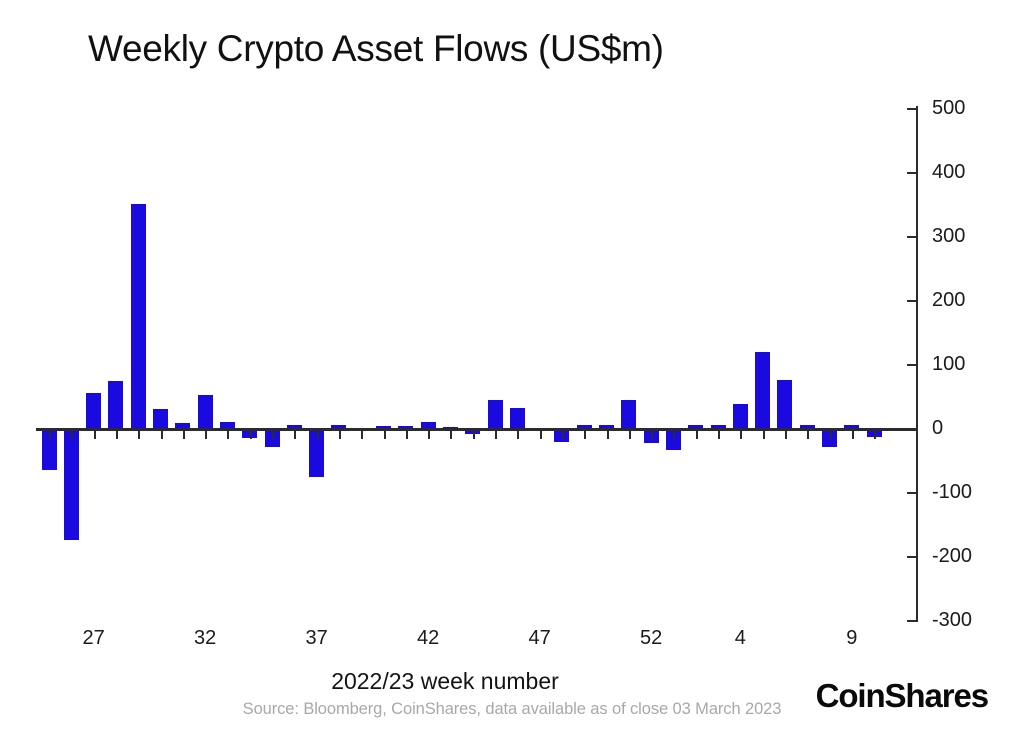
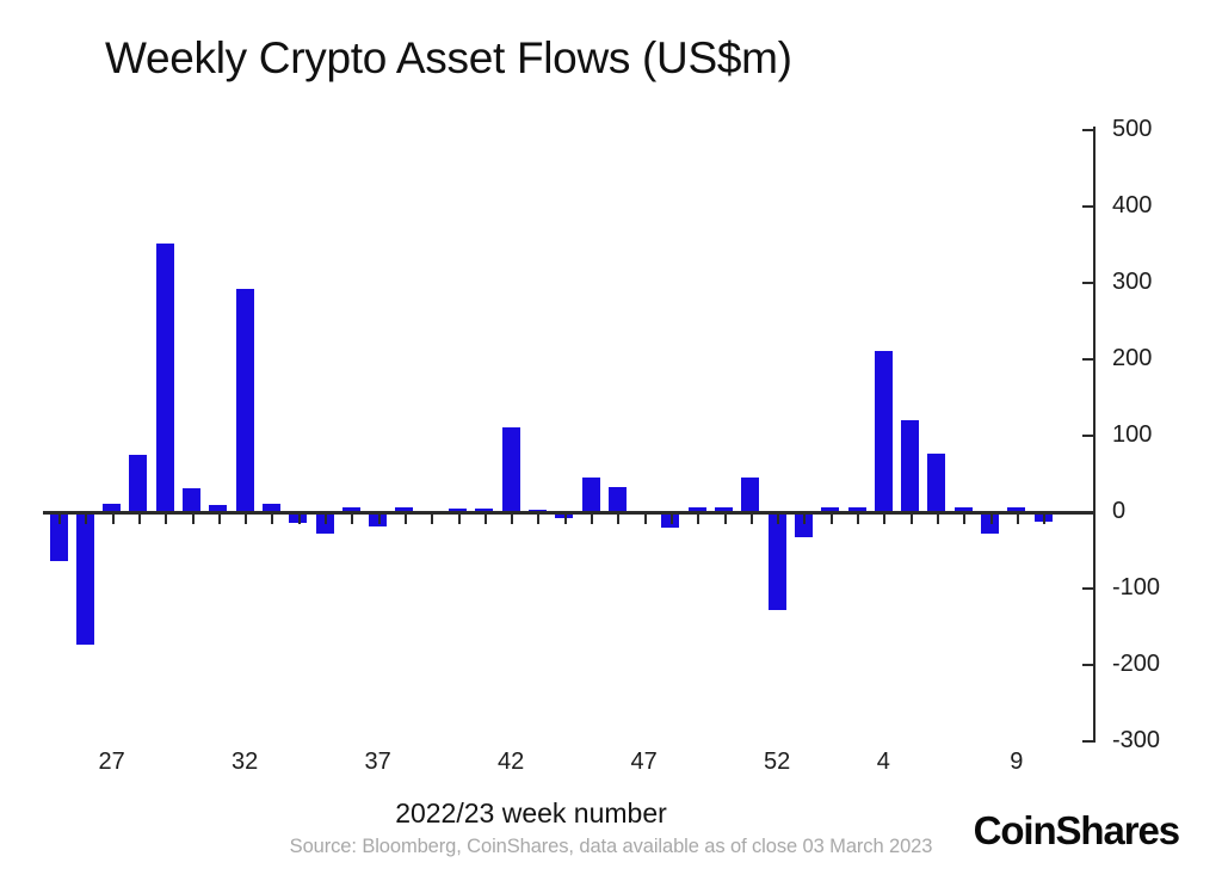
27: 60 -> 10
32: 50 -> 290
37: -80 -> -20
42: 10 -> 110
52: -20 -> -130
4: 40 -> 210
